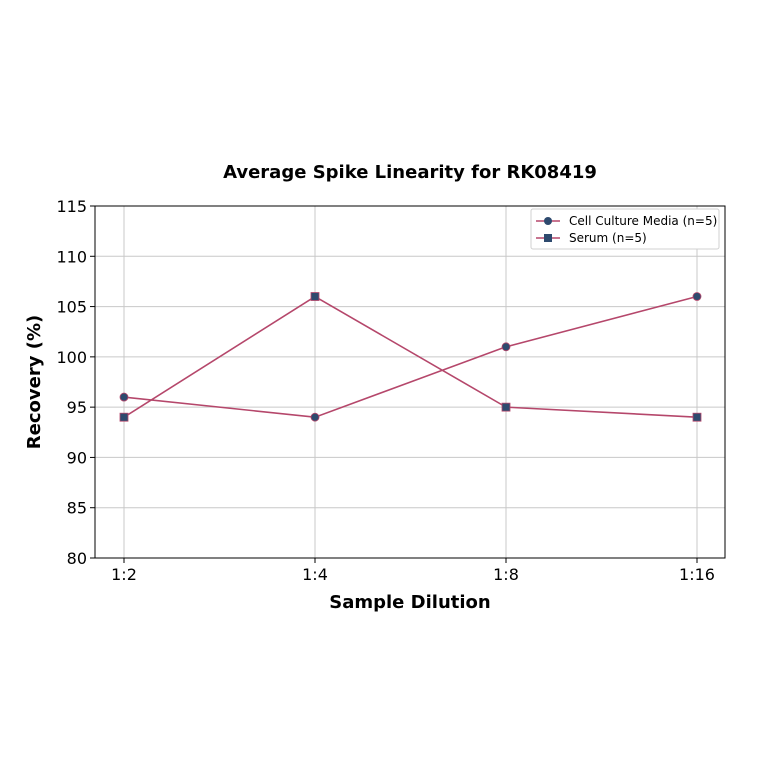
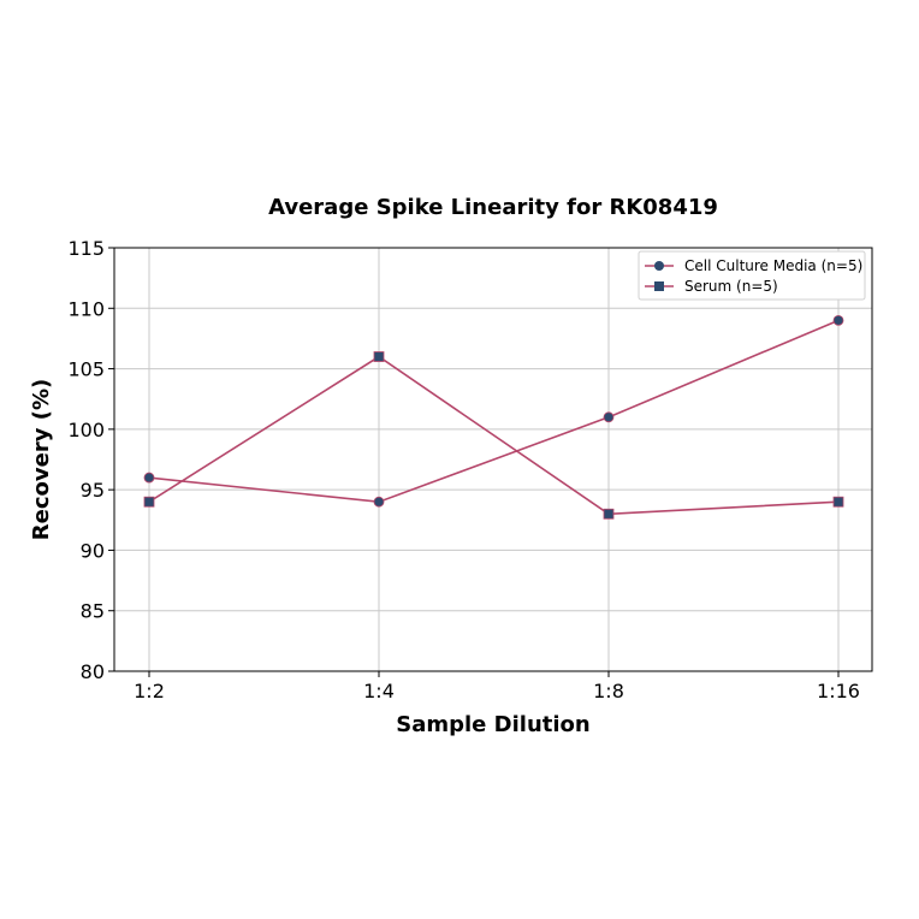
Serum (n=5)/1:8: 95 -> 93
Cell Culture Media (n=5)/1:16: 106 -> 109
